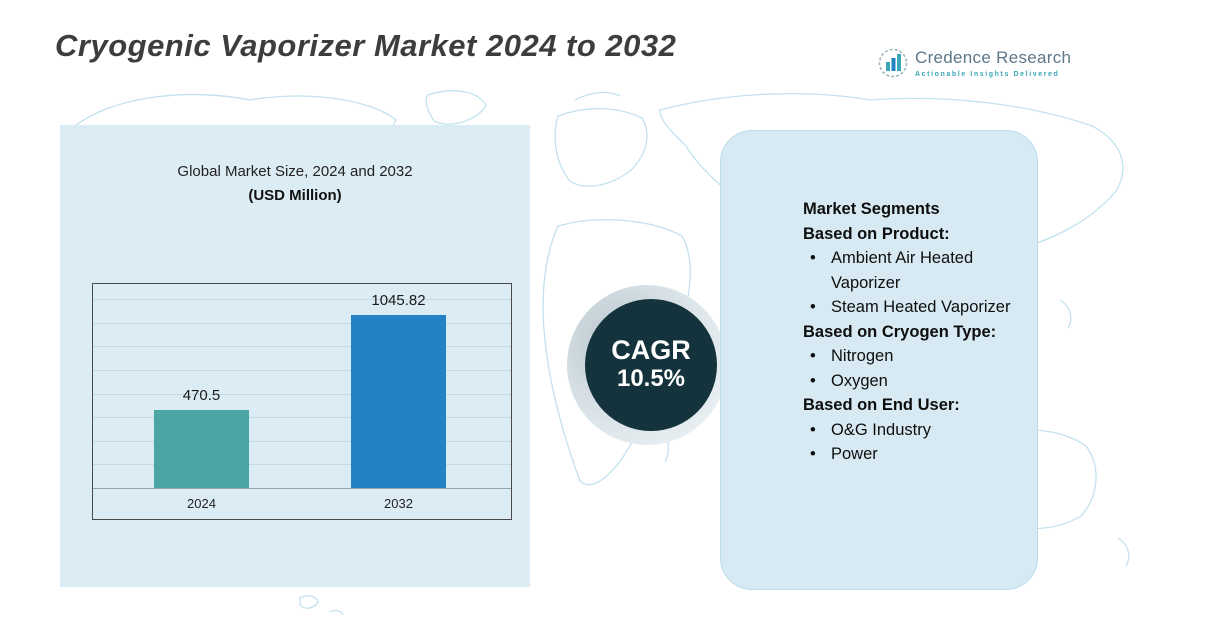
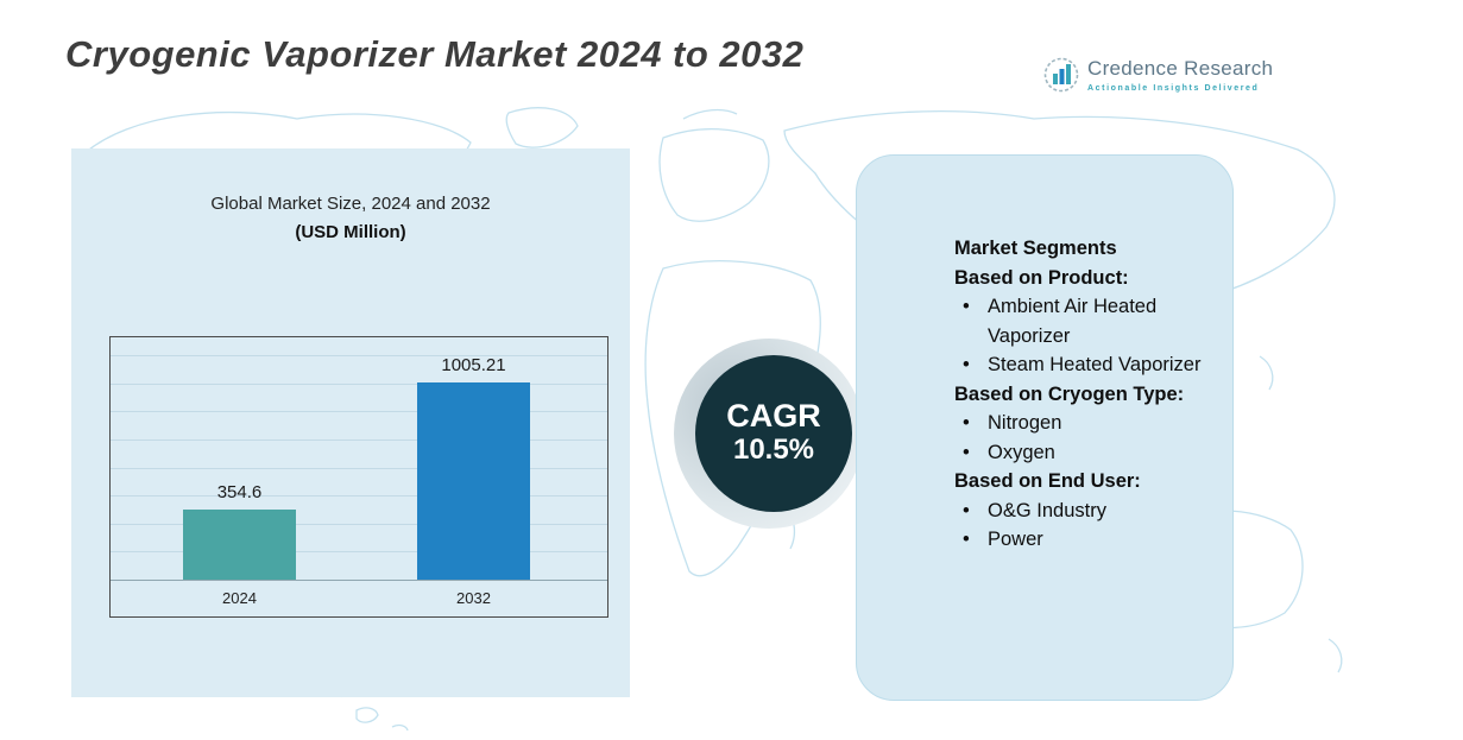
2024: 470.5 -> 354.6
2032: 1045.82 -> 1005.21
